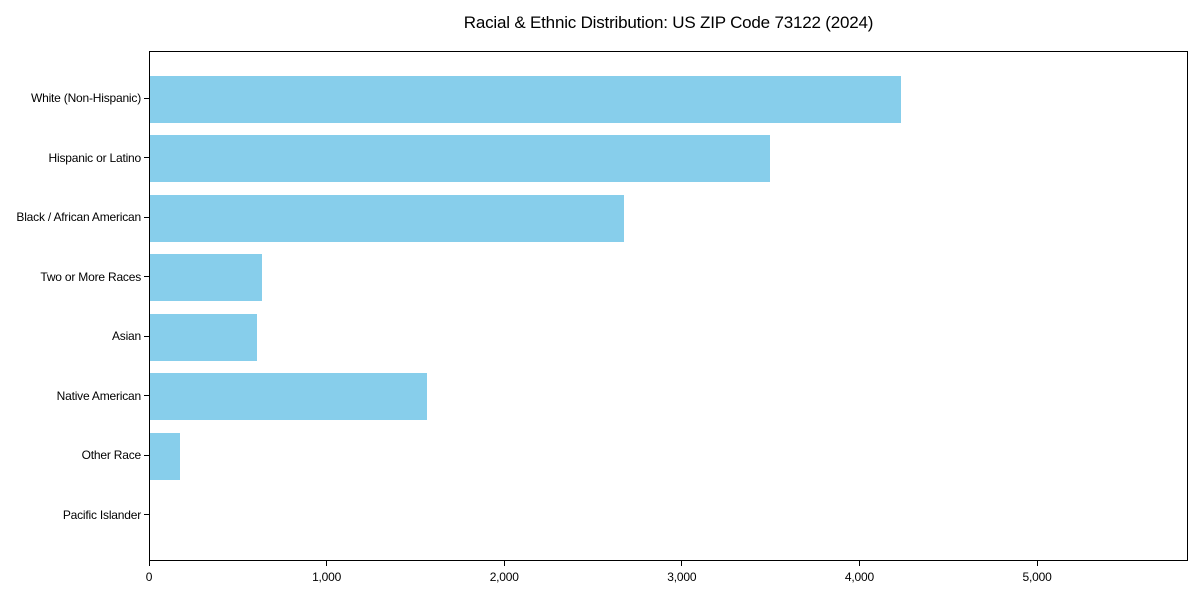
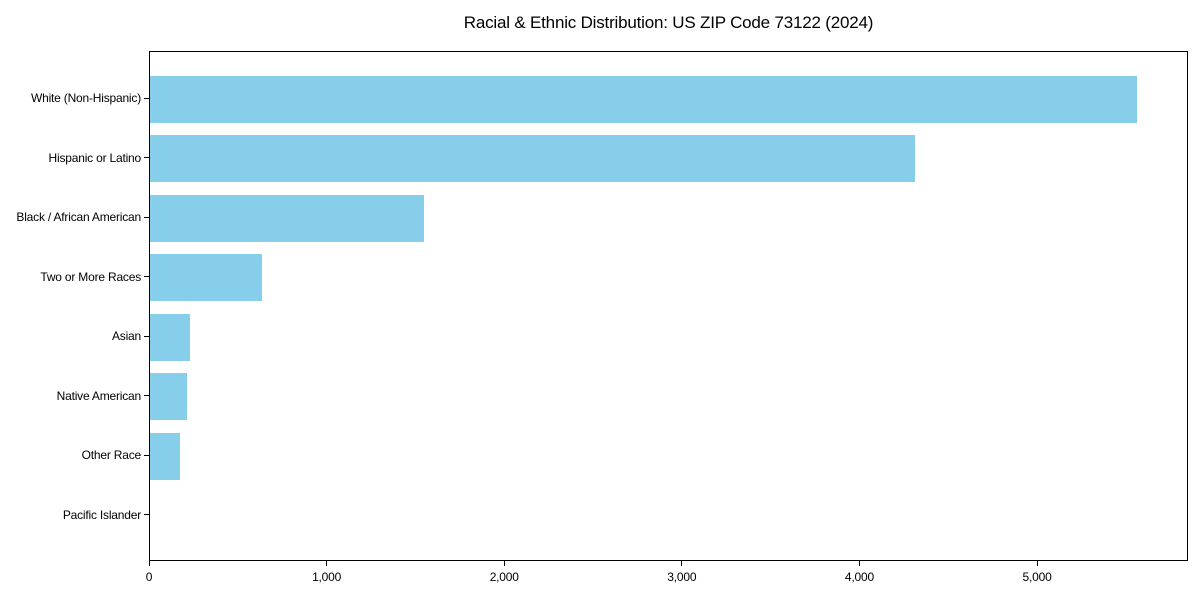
White (Non-Hispanic): 4230 -> 5560
Hispanic or Latino: 3490 -> 4310
Black / African American: 2670 -> 1540
Asian: 600 -> 220
Native American: 1560 -> 210
